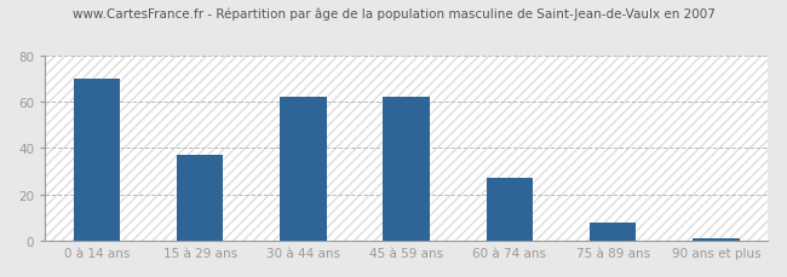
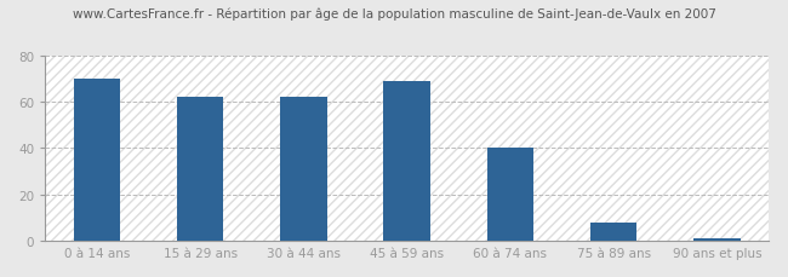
15 à 29 ans: 37 -> 62
45 à 59 ans: 62 -> 69
60 à 74 ans: 27 -> 40
